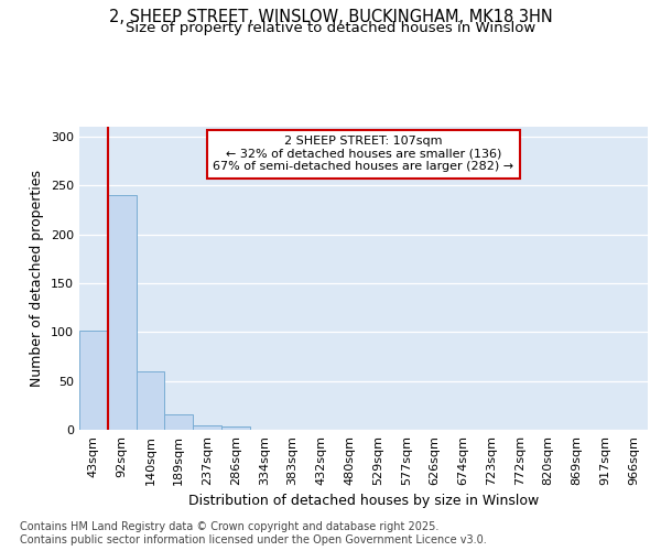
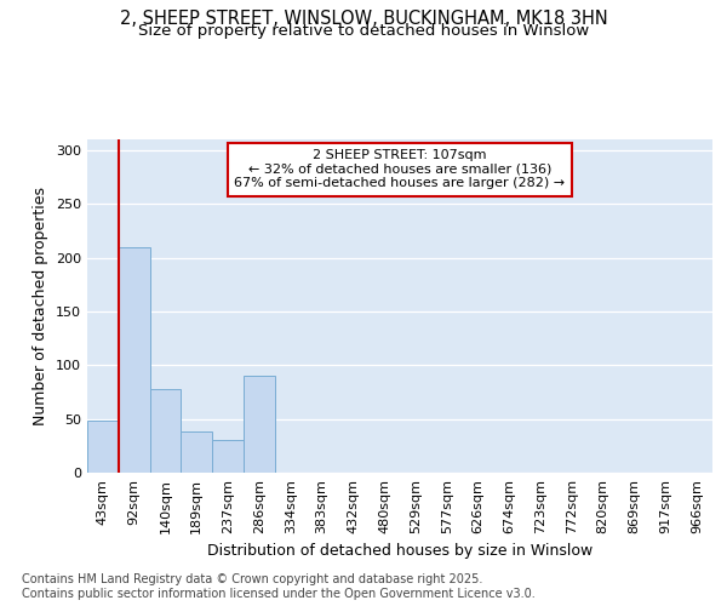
43sqm: 101 -> 48
92sqm: 240 -> 210
140sqm: 60 -> 78
189sqm: 16 -> 38
237sqm: 5 -> 30
286sqm: 3 -> 90
